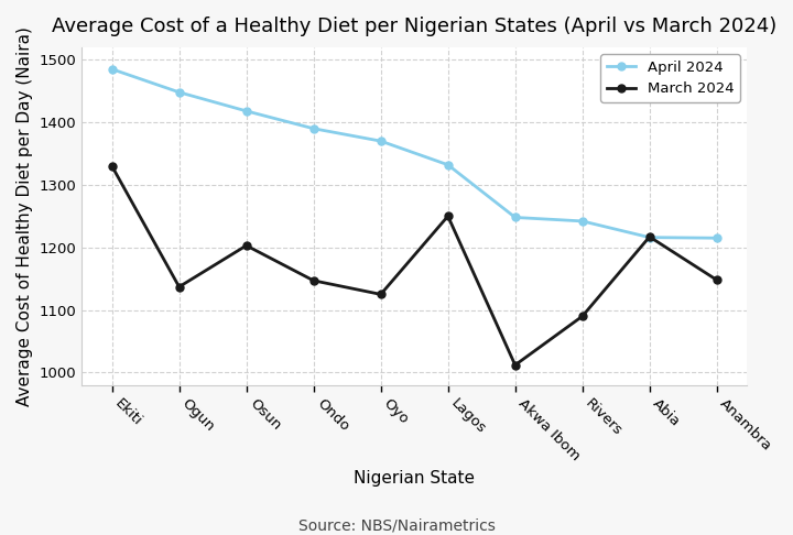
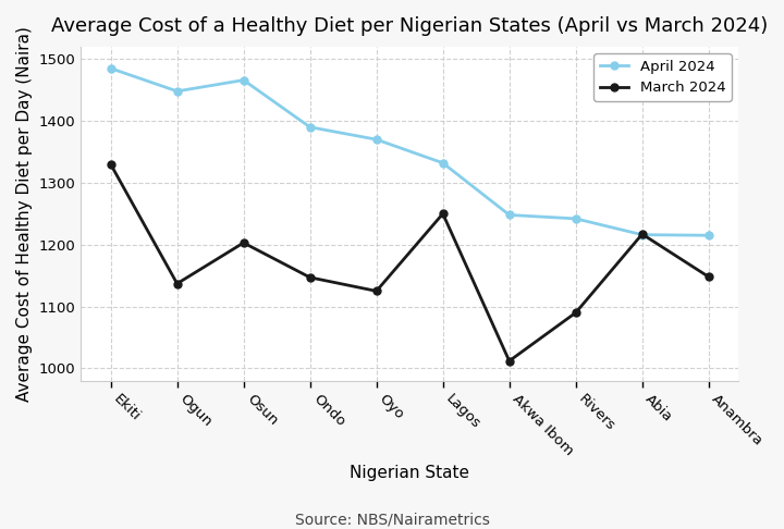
April 2024/Osun: 1418 -> 1466
